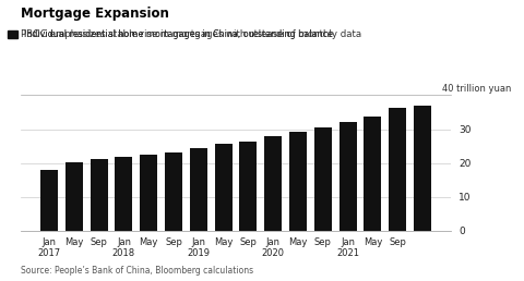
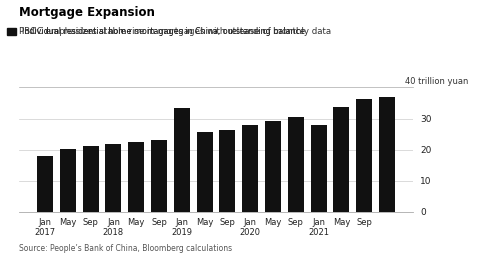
Jan 2019: 24.3 -> 33.5
Jan 2021: 32.2 -> 28.0
